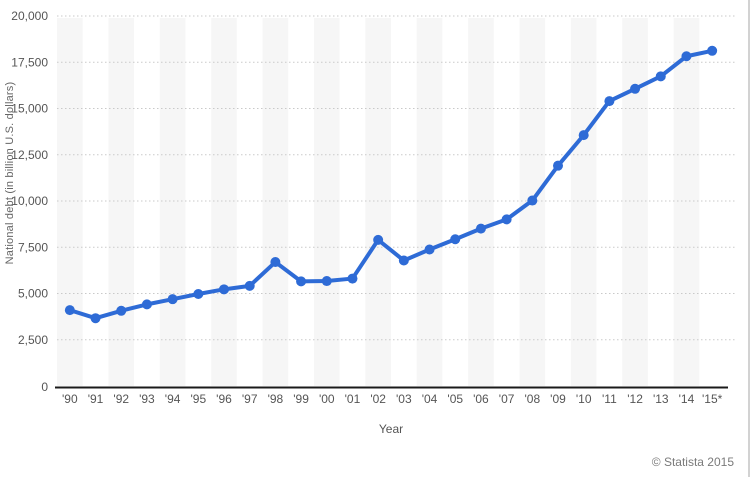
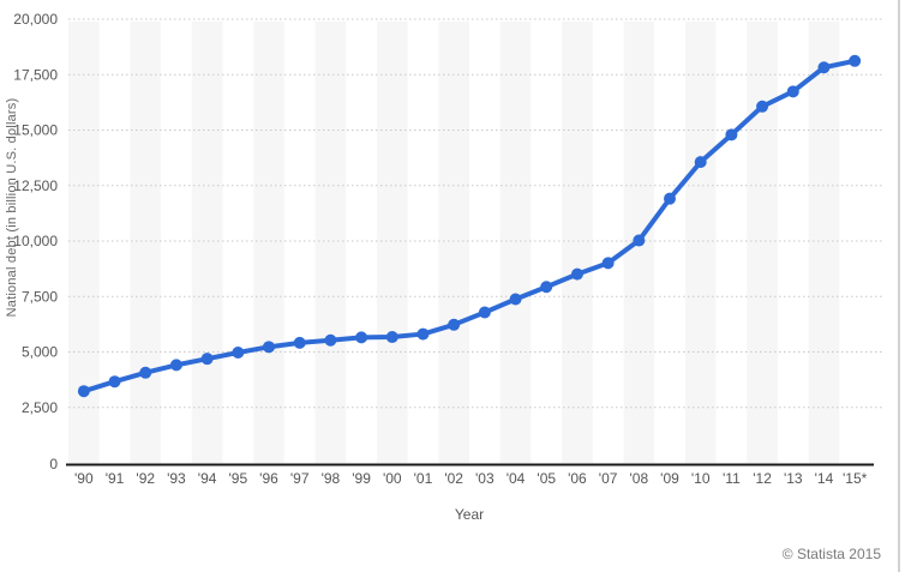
'90: 4100 -> 3200
'98: 6700 -> 5500
'02: 7900 -> 6200
'11: 15400 -> 14800
